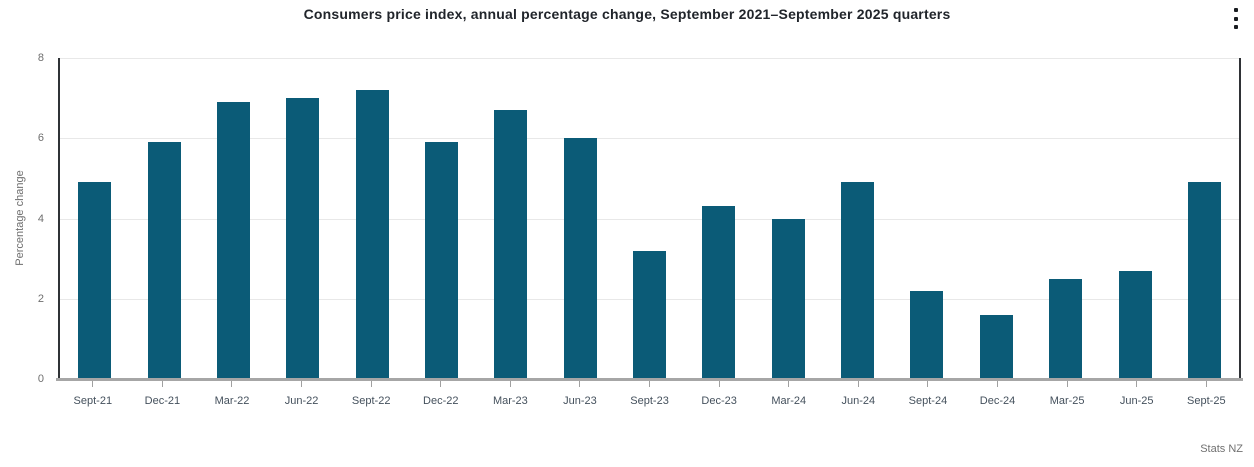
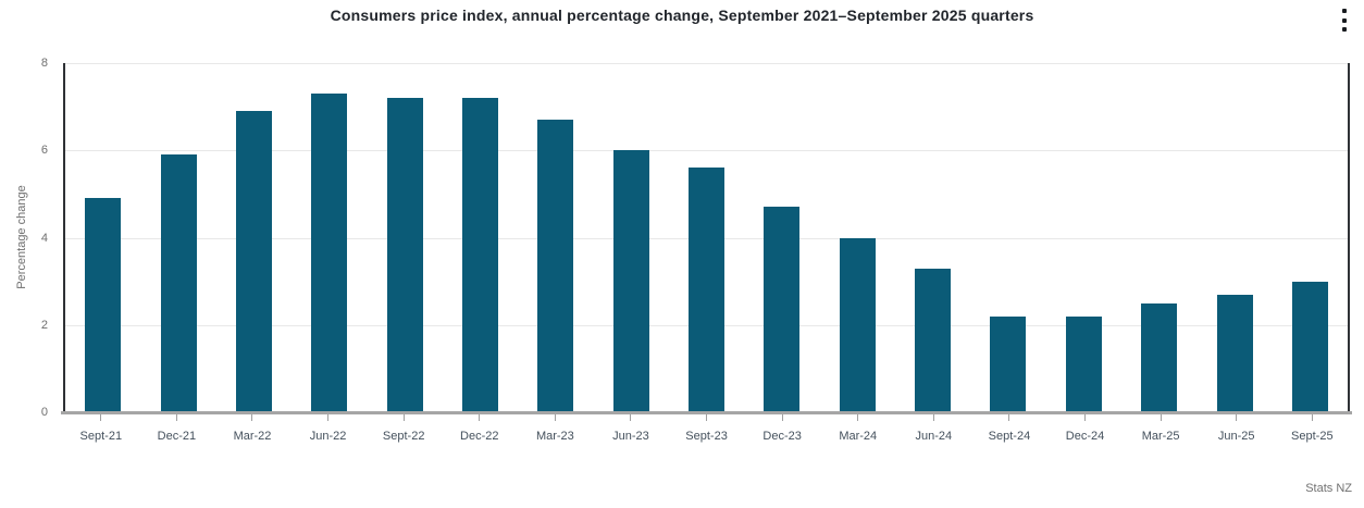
Jun-22: 7.0 -> 7.3
Dec-22: 5.9 -> 7.2
Sept-23: 3.2 -> 5.6
Dec-23: 4.3 -> 4.7
Jun-24: 4.9 -> 3.3
Dec-24: 1.6 -> 2.2
Sept-25: 4.9 -> 3.0
